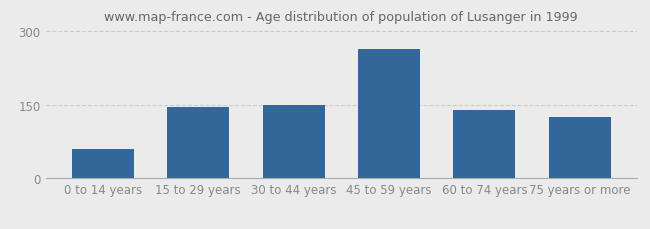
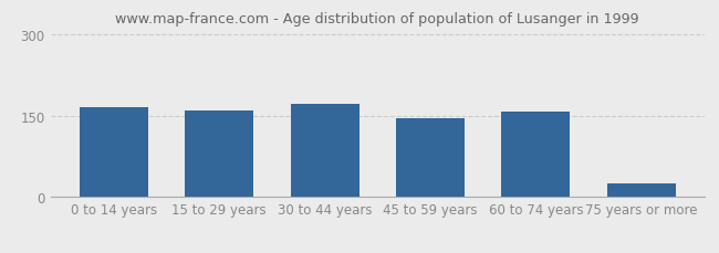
0 to 14 years: 60 -> 166
15 to 29 years: 145 -> 161
30 to 44 years: 150 -> 172
45 to 59 years: 265 -> 145
60 to 74 years: 140 -> 158
75 years or more: 125 -> 25
